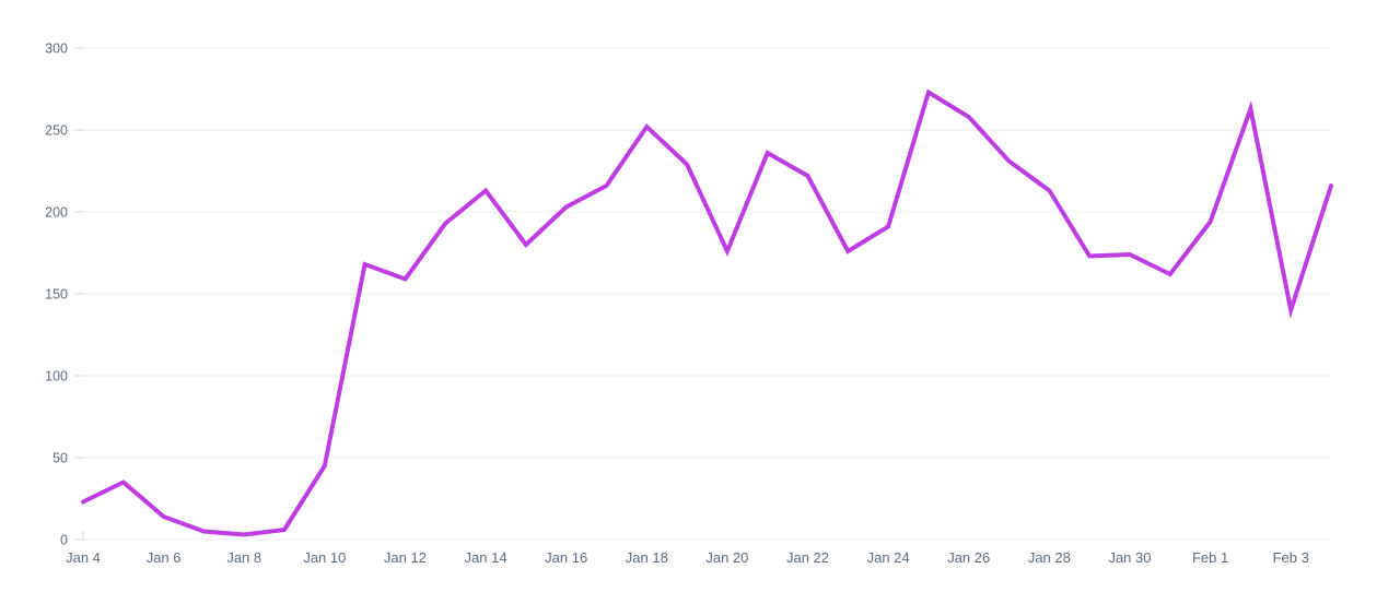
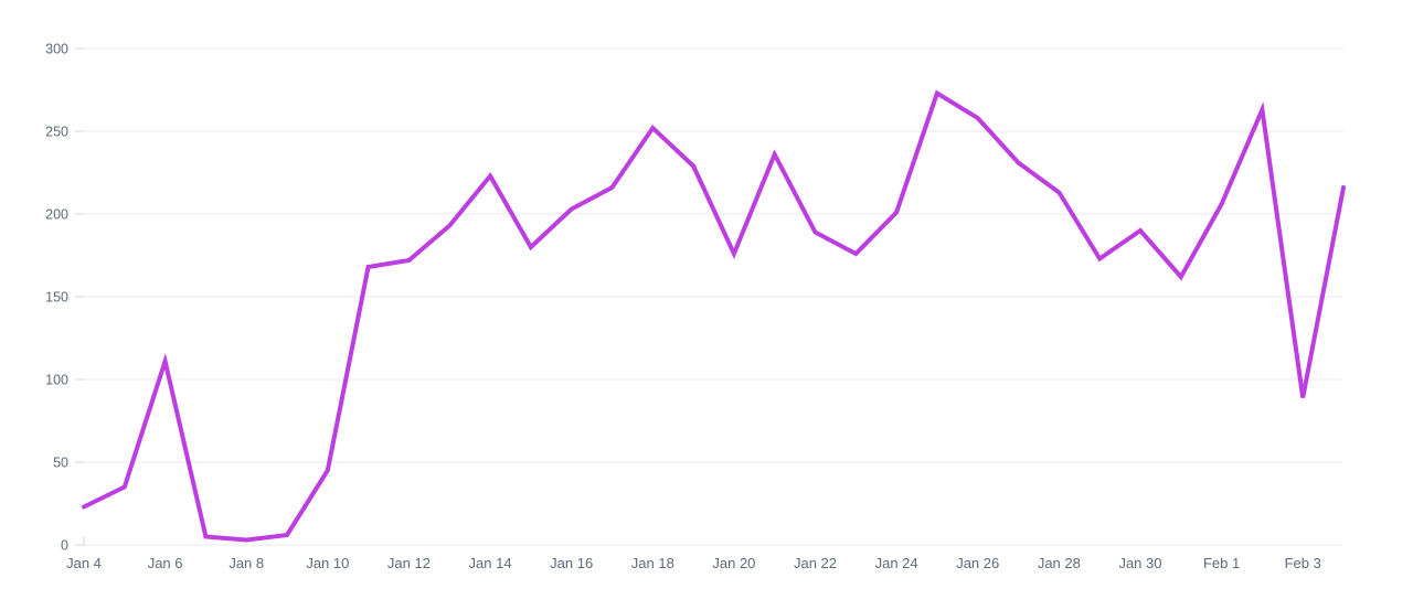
Jan 6: 14 -> 111
Jan 12: 159 -> 172
Jan 14: 213 -> 223
Jan 22: 222 -> 189
Jan 24: 191 -> 201
Jan 30: 174 -> 190
Feb 1: 194 -> 206
Feb 3: 140 -> 89
